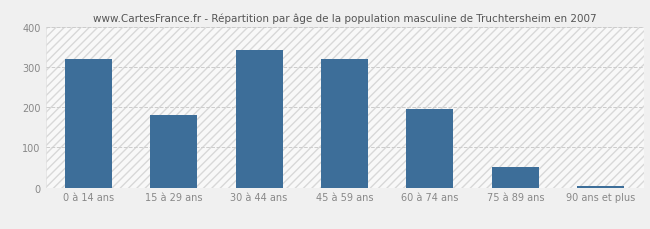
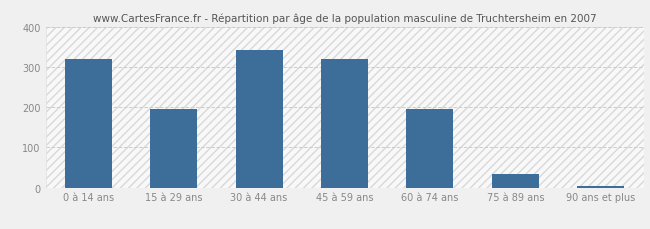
15 à 29 ans: 180 -> 196
75 à 89 ans: 50 -> 33
